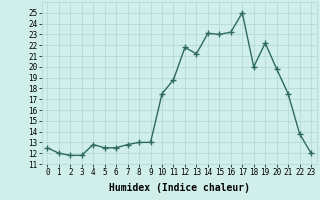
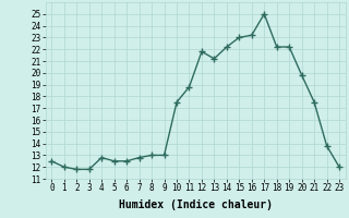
14: 23.1 -> 22.2
18: 20.0 -> 22.2
